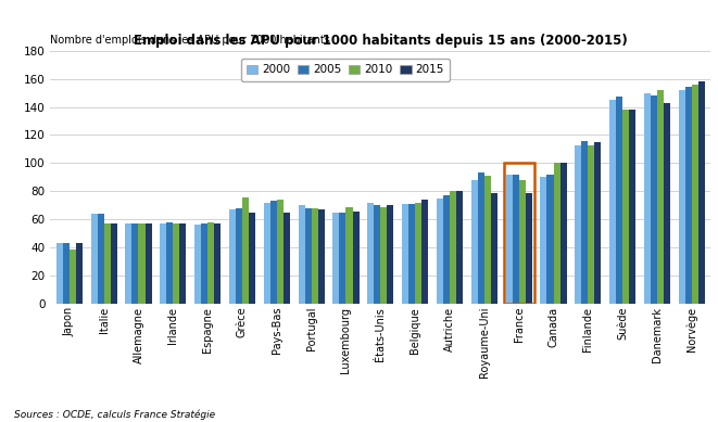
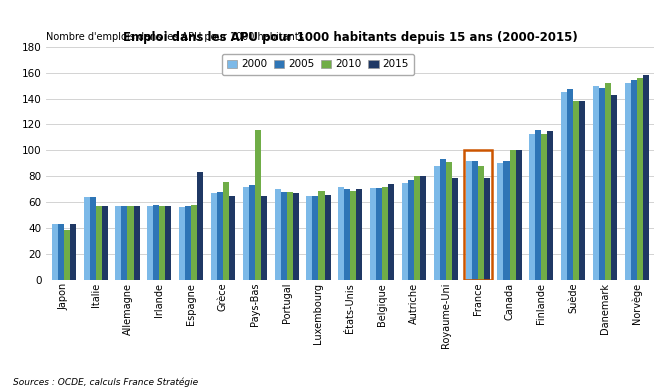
2015/Espagne: 57 -> 83
2010/Pays-Bas: 74 -> 116
